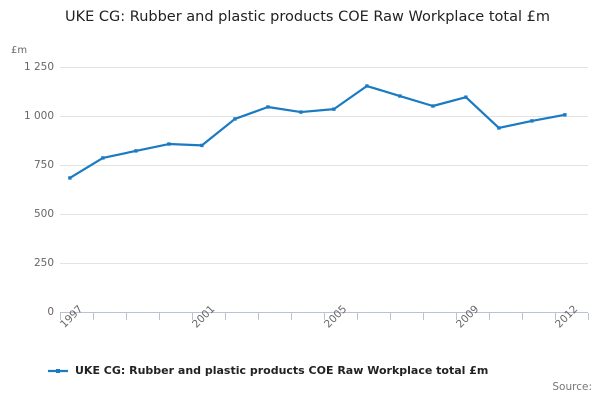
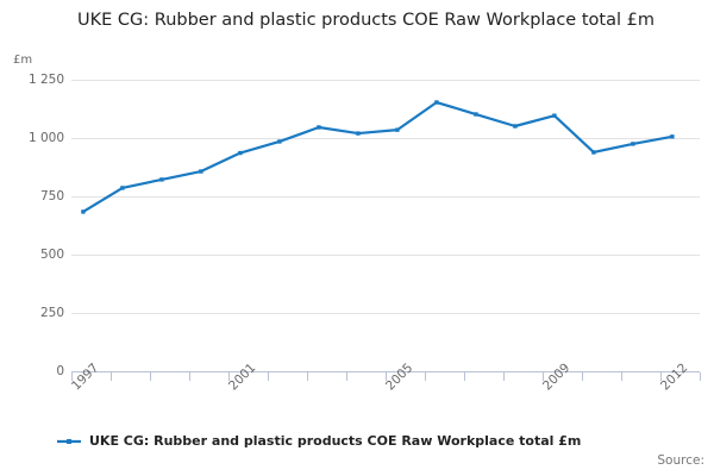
2001: 850 -> 940
